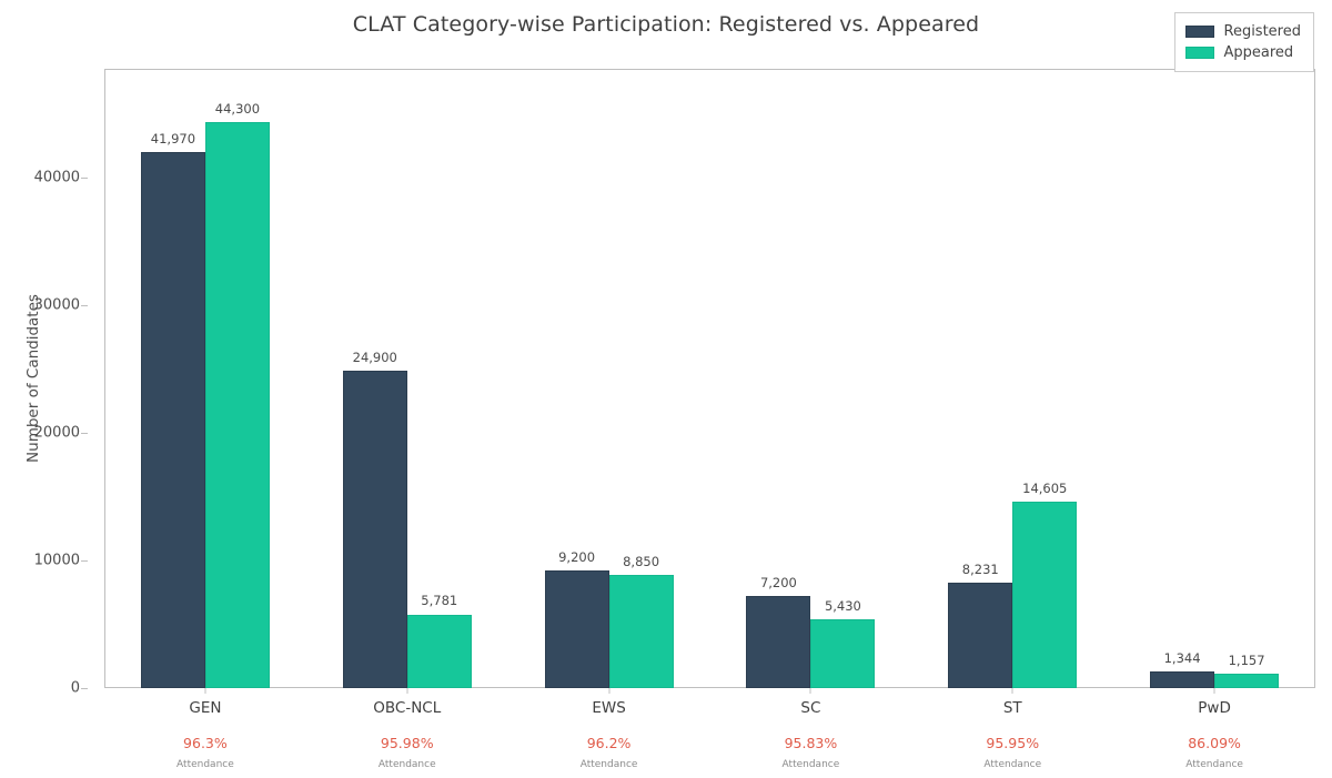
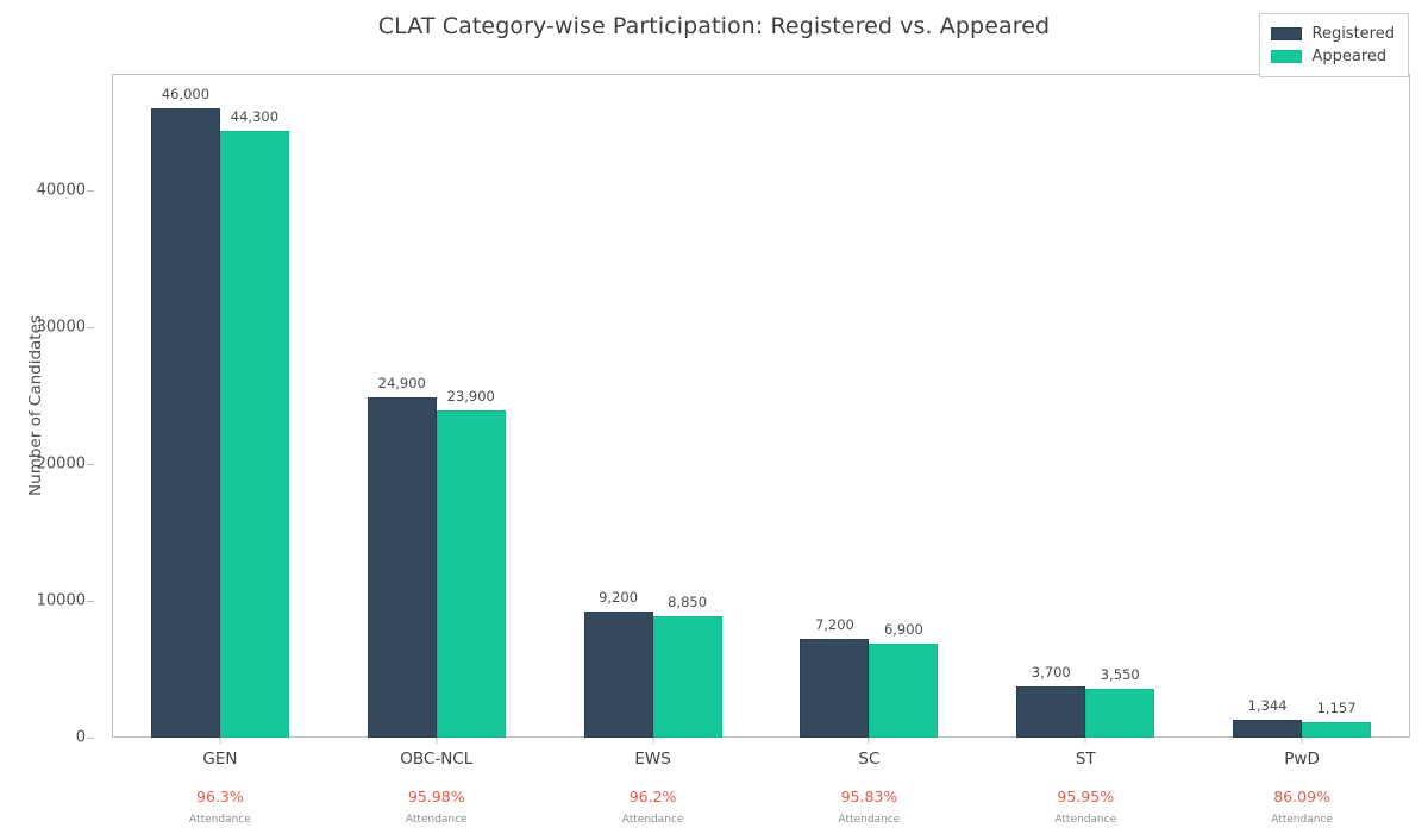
Registered/GEN: 41,970 -> 46,000
Appeared/OBC-NCL: 5,781 -> 23,900
Appeared/SC: 5,430 -> 6,900
Registered/ST: 8,231 -> 3,700
Appeared/ST: 14,605 -> 3,550
